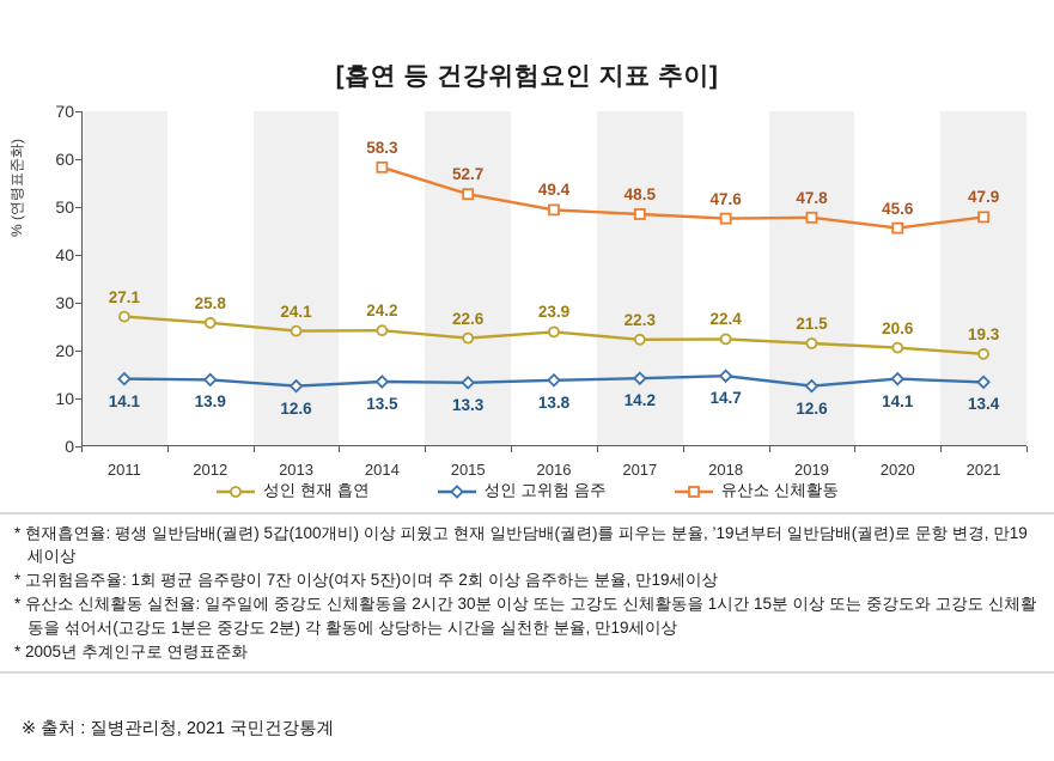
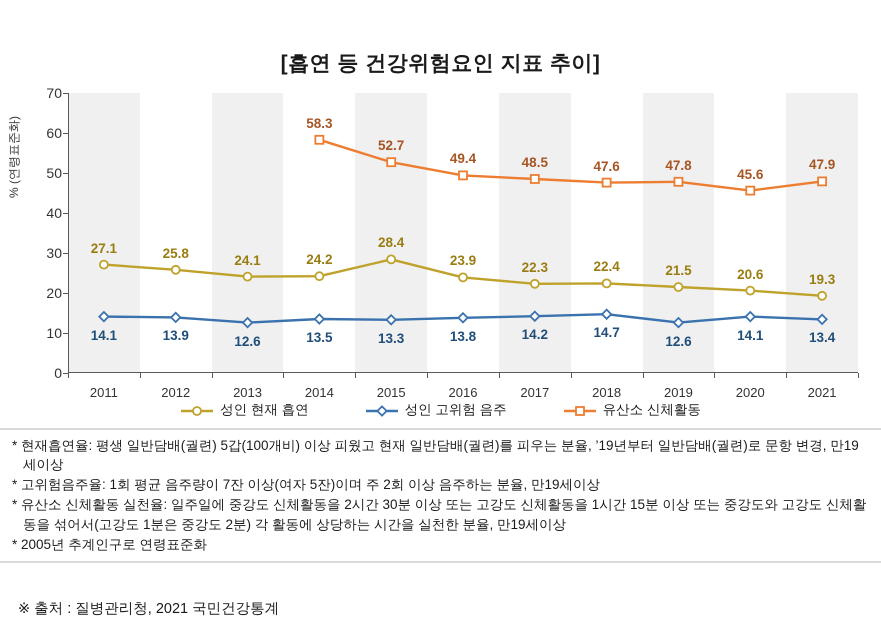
성인 현재 흡연/2015: 22.6 -> 28.4
